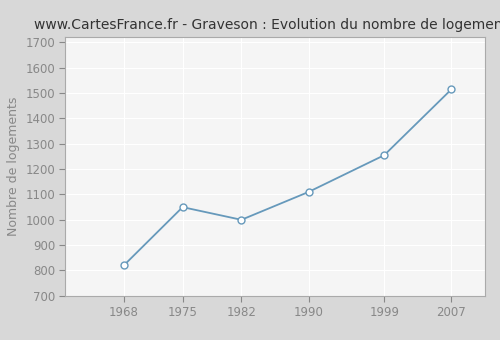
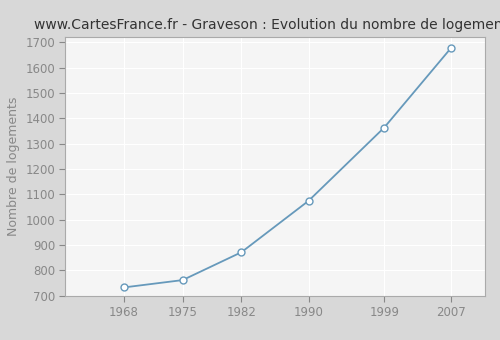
1968: 820 -> 733
1975: 1050 -> 762
1982: 1000 -> 872
1990: 1110 -> 1075
1999: 1255 -> 1364
2007: 1515 -> 1680
